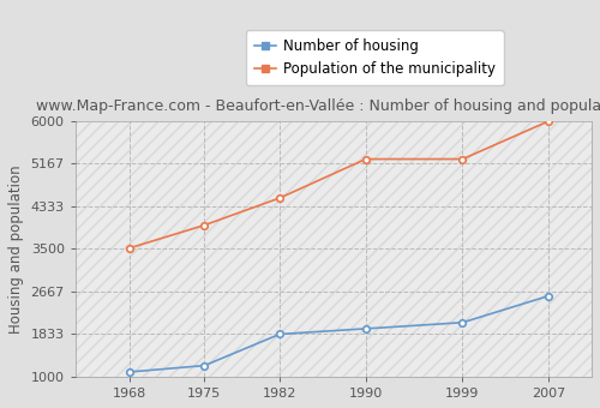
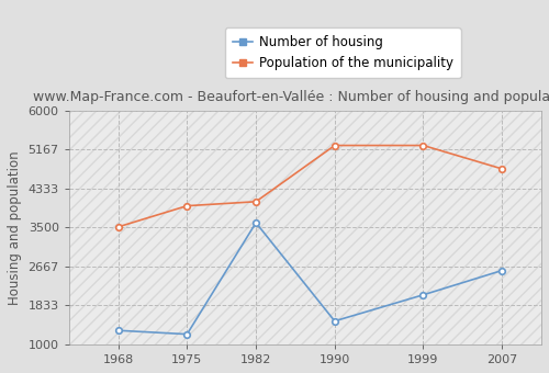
Number of housing/1968: 1100 -> 1300
Number of housing/1982: 1830 -> 3600
Population of the municipality/1982: 4490 -> 4050
Number of housing/1990: 1940 -> 1500
Population of the municipality/2007: 5990 -> 4750
